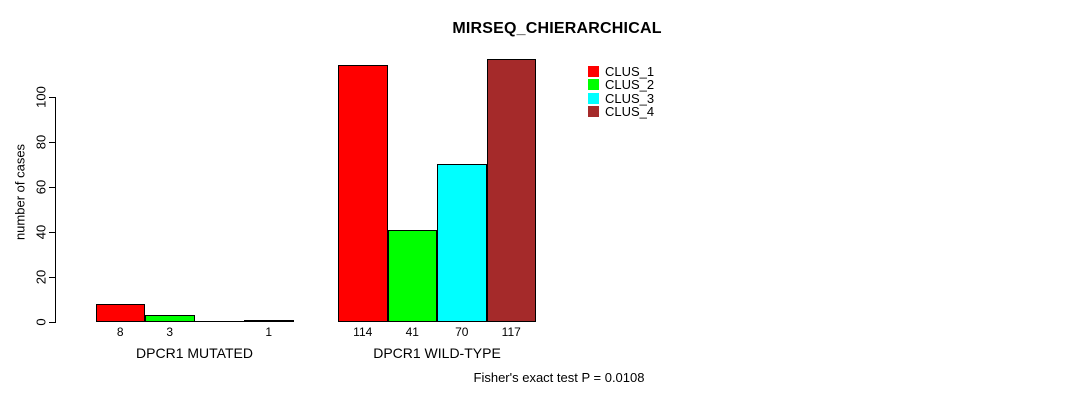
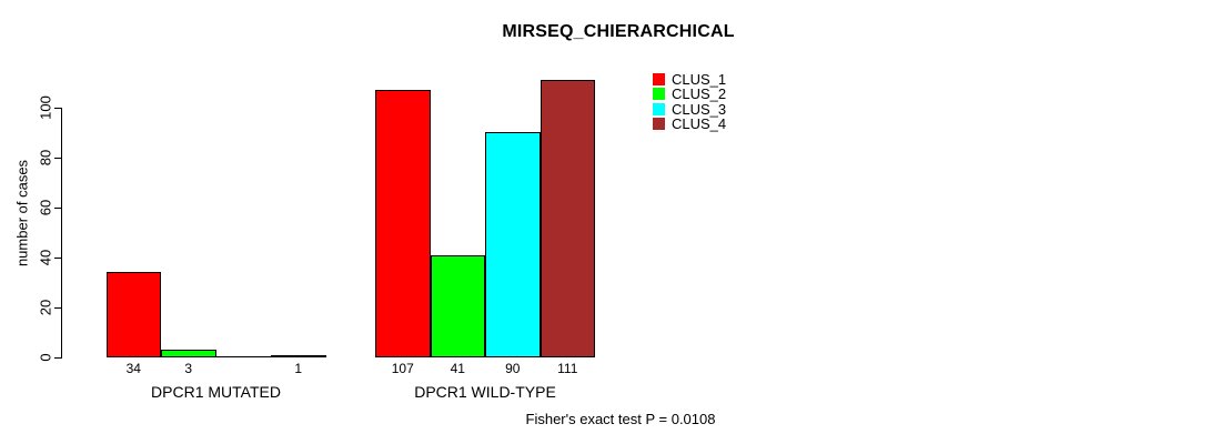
CLUS_1/DPCR1 MUTATED: 8 -> 34
CLUS_1/DPCR1 WILD-TYPE: 114 -> 107
CLUS_3/DPCR1 WILD-TYPE: 70 -> 90
CLUS_4/DPCR1 WILD-TYPE: 117 -> 111
